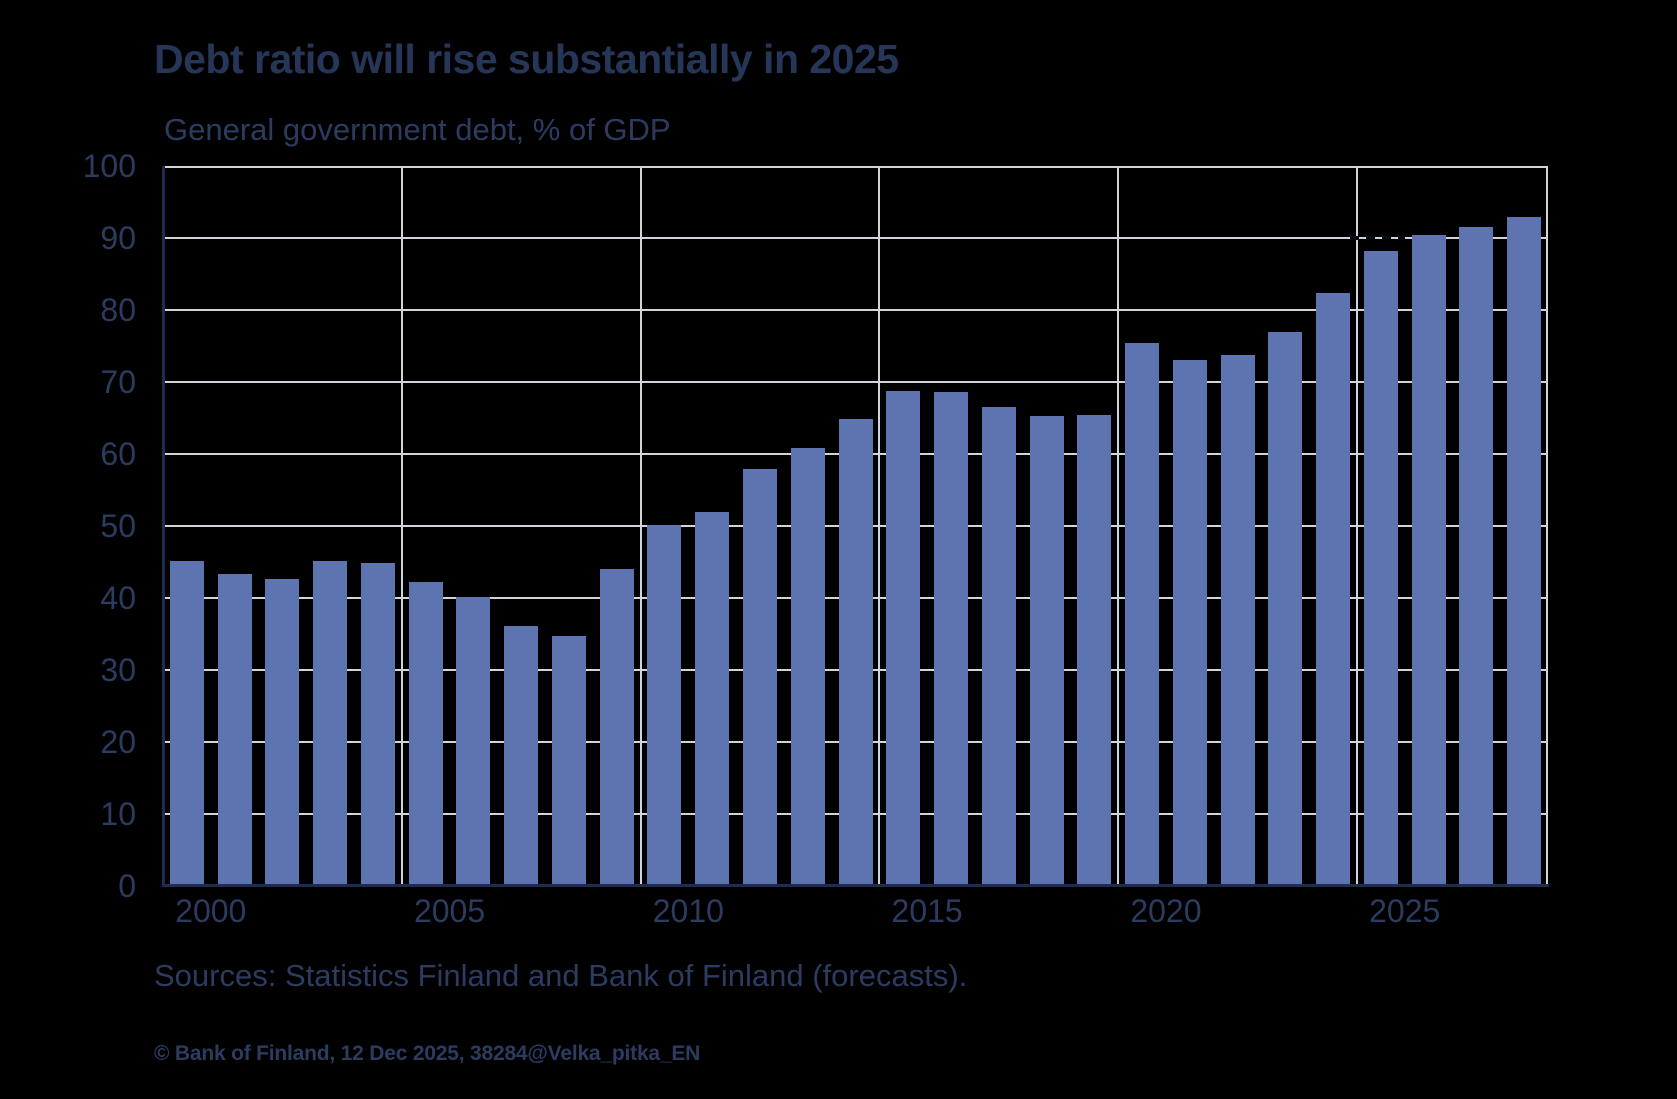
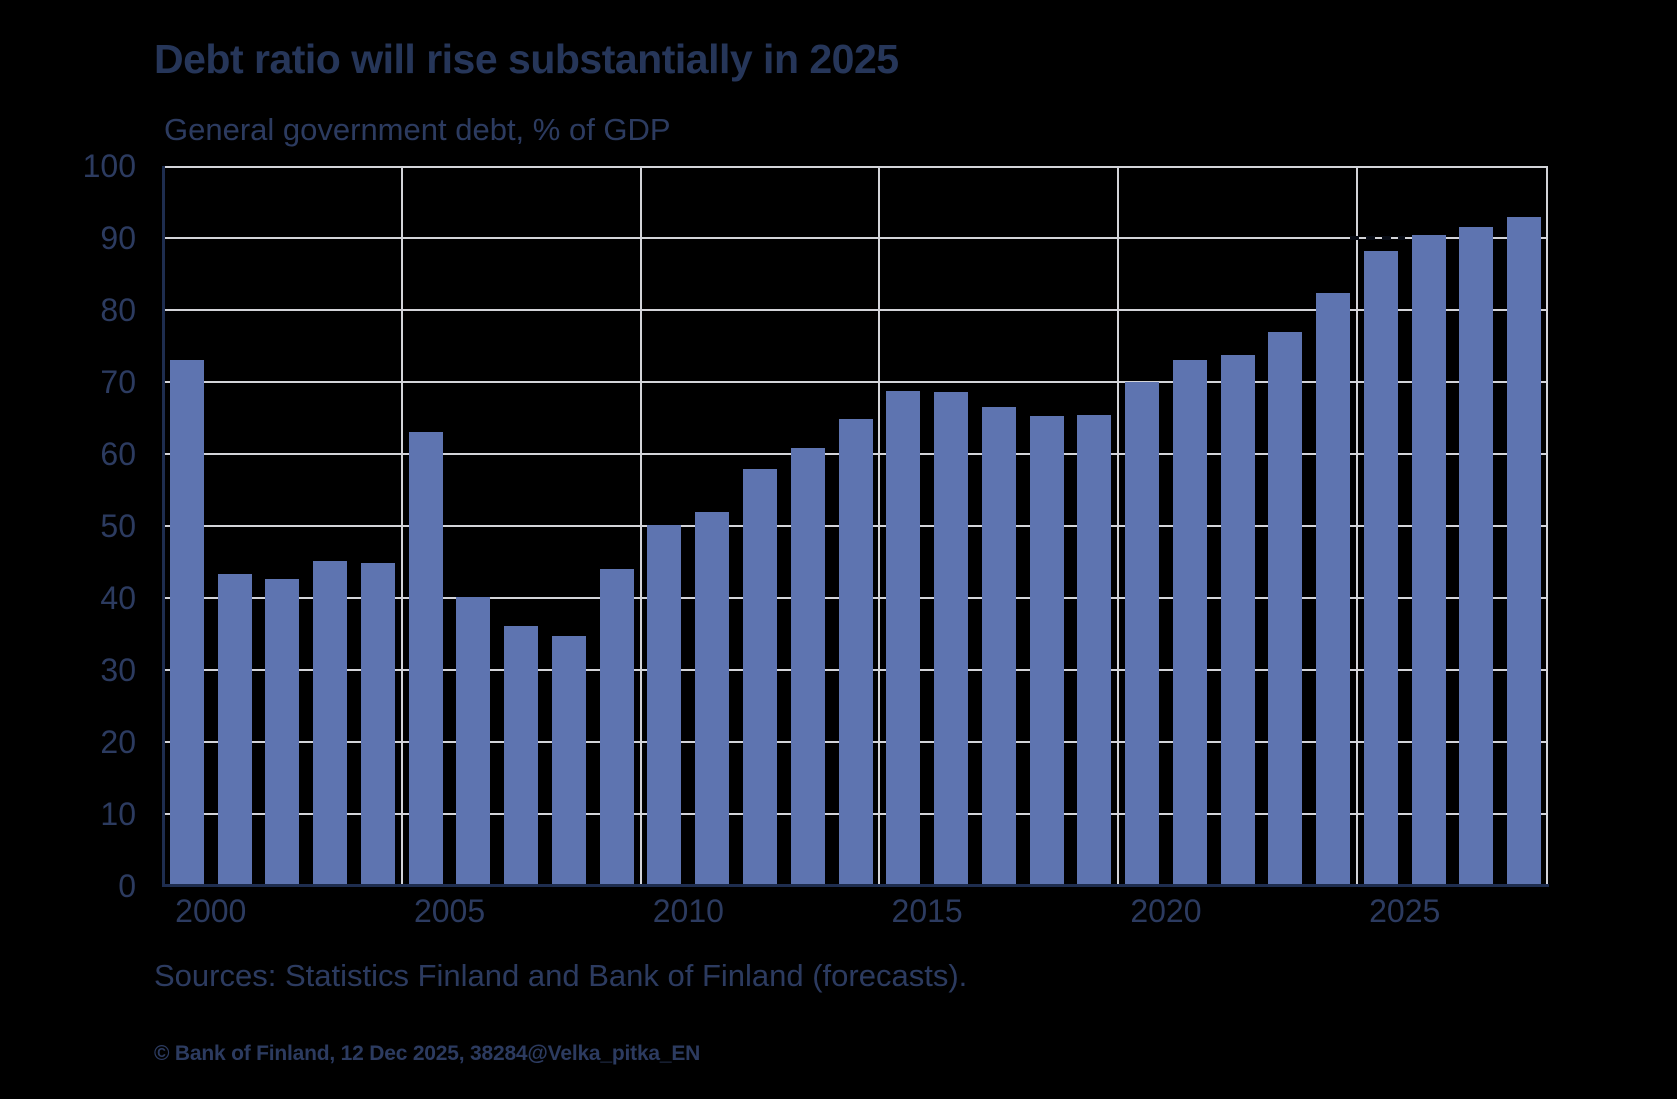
2000: 45 -> 73
2005: 42 -> 63
2020: 75 -> 70
